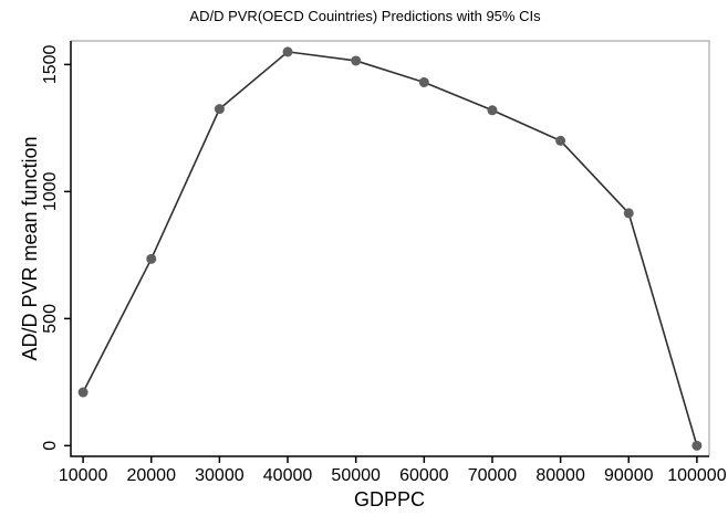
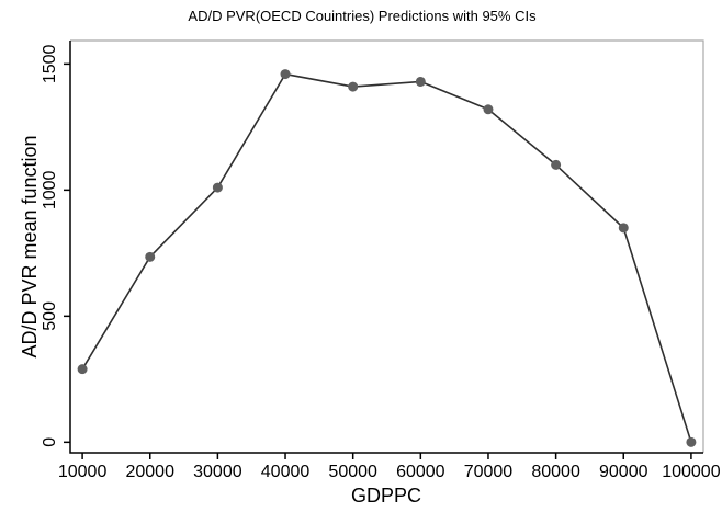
10000: 210 -> 290
30000: 1320 -> 1010
40000: 1550 -> 1460
50000: 1520 -> 1410
80000: 1200 -> 1100
90000: 920 -> 850
